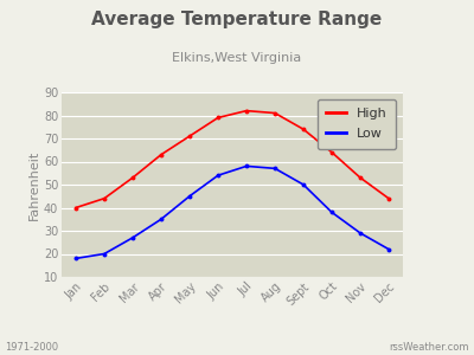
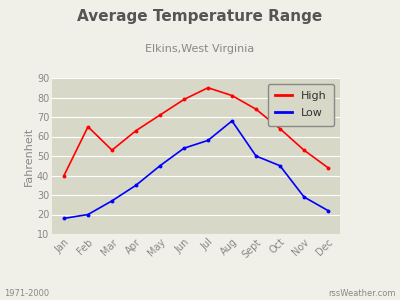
High/Feb: 44 -> 65
High/Jul: 82 -> 85
Low/Aug: 57 -> 68
Low/Oct: 38 -> 45
